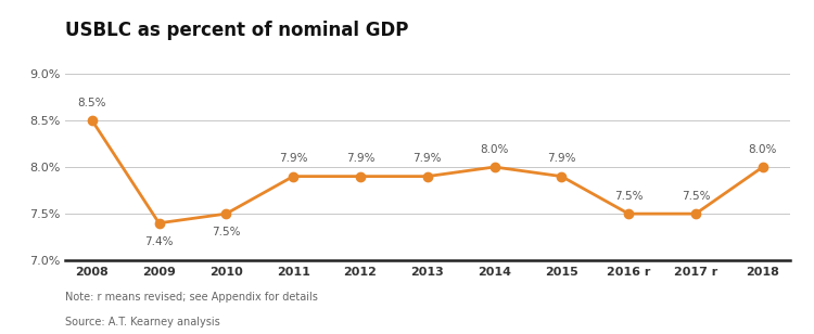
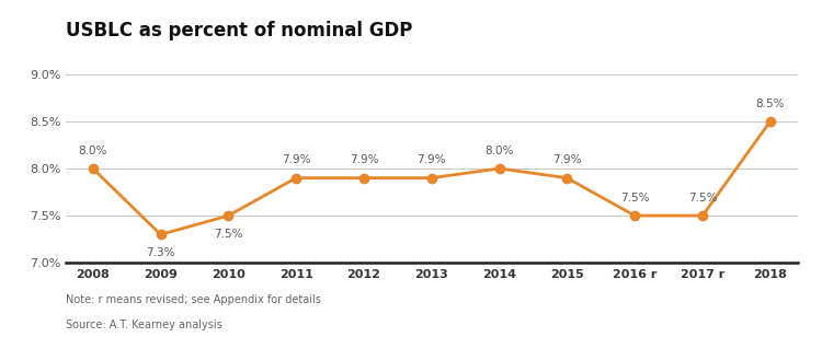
2008: 8.5% -> 8.0%
2009: 7.4% -> 7.3%
2018: 8.0% -> 8.5%
